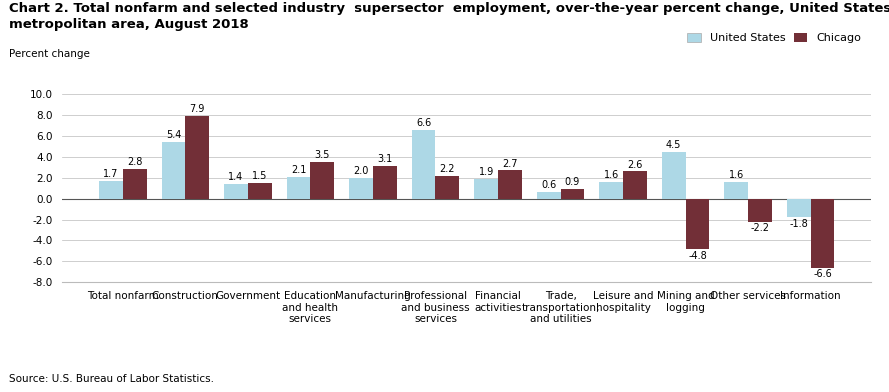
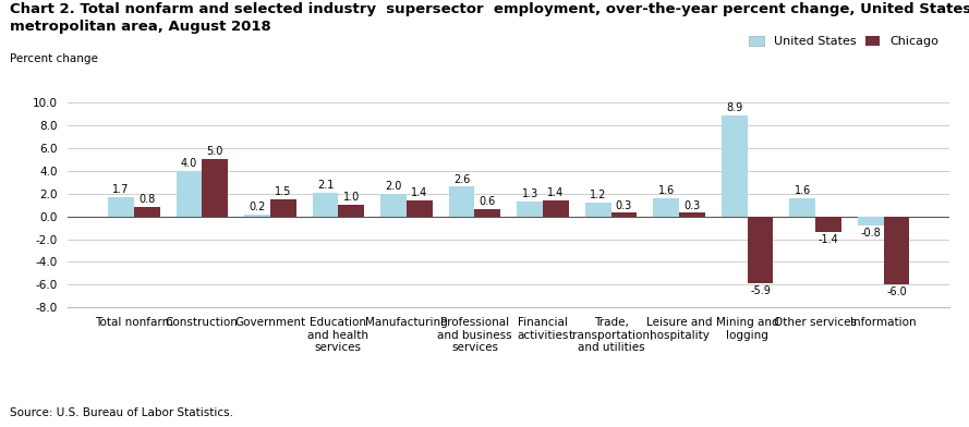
Chicago/Total nonfarm: 2.8 -> 0.8
United States/Construction: 5.4 -> 4.0
Chicago/Construction: 7.9 -> 5.0
United States/Government: 1.4 -> 0.2
Chicago/Education and health services: 3.5 -> 1.0
Chicago/Manufacturing: 3.1 -> 1.4
United States/Professional and business services: 6.6 -> 2.6
Chicago/Professional and business services: 2.2 -> 0.6
United States/Financial activities: 1.9 -> 1.3
Chicago/Financial activities: 2.7 -> 1.4
United States/Trade, transportation, and utilities: 0.6 -> 1.2
Chicago/Trade, transportation, and utilities: 0.9 -> 0.3
Chicago/Leisure and hospitality: 2.6 -> 0.3
United States/Mining and logging: 4.5 -> 8.9
Chicago/Mining and logging: -4.8 -> -5.9
Chicago/Other services: -2.2 -> -1.4
United States/Information: -1.8 -> -0.8
Chicago/Information: -6.6 -> -6.0
